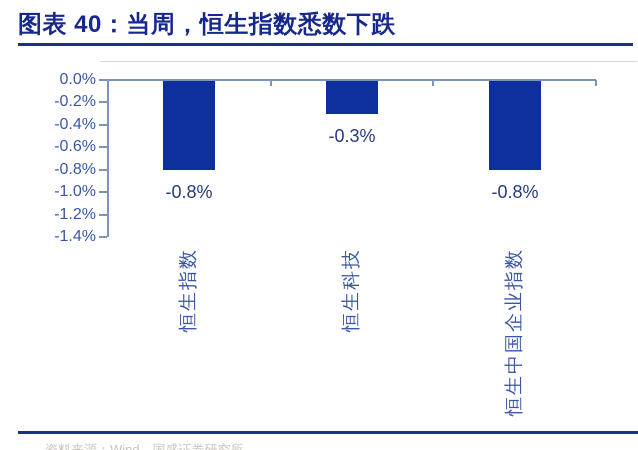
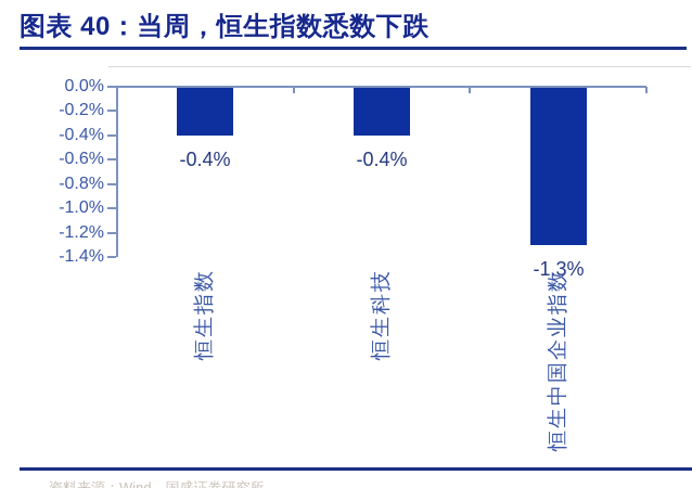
恒生指数: -0.8% -> -0.4%
恒生科技: -0.3% -> -0.4%
恒生中国企业指数: -0.8% -> -1.3%
